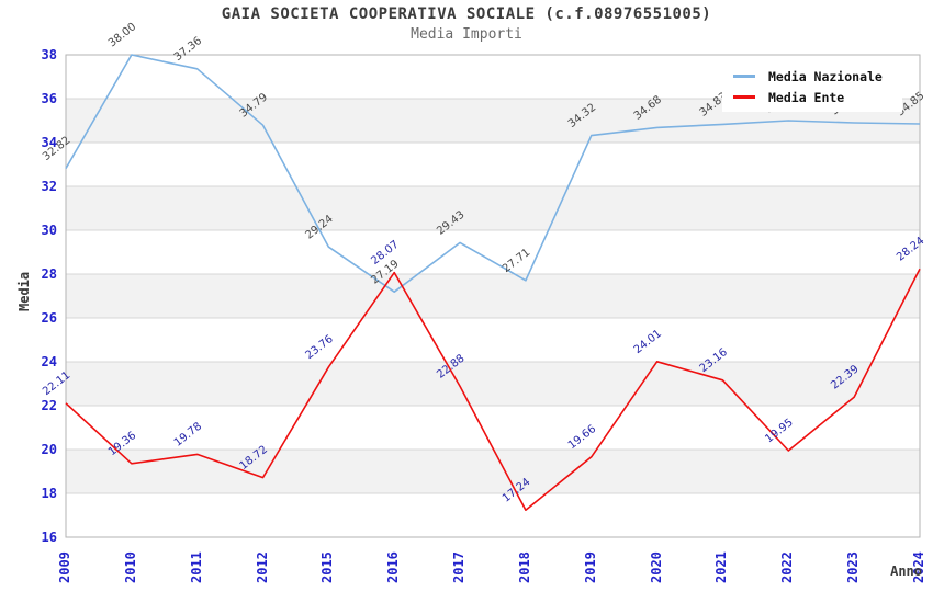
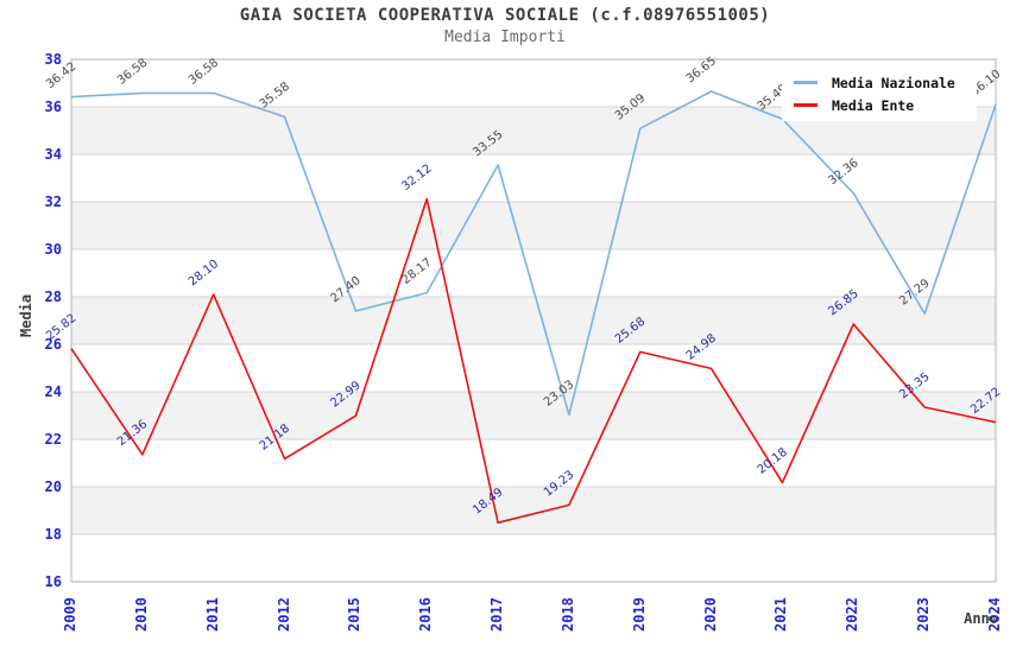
Media Nazionale/2009: 32.82 -> 36.42
Media Ente/2009: 22.11 -> 25.82
Media Nazionale/2010: 38.00 -> 36.58
Media Ente/2010: 19.36 -> 21.36
Media Nazionale/2011: 37.36 -> 36.58
Media Ente/2011: 19.78 -> 28.10
Media Nazionale/2012: 34.79 -> 35.58
Media Ente/2012: 18.72 -> 21.18
Media Nazionale/2015: 29.24 -> 27.40
Media Ente/2015: 23.76 -> 22.99
Media Nazionale/2016: 27.19 -> 28.17
Media Ente/2016: 28.07 -> 32.12
Media Nazionale/2017: 29.43 -> 33.55
Media Ente/2017: 22.88 -> 18.49
Media Nazionale/2018: 27.71 -> 23.03
Media Ente/2018: 17.24 -> 19.23
Media Nazionale/2019: 34.32 -> 35.09
Media Ente/2019: 19.66 -> 25.68
Media Nazionale/2020: 34.68 -> 36.65
Media Ente/2020: 24.01 -> 24.98
Media Nazionale/2021: 34.83 -> 35.49
Media Ente/2021: 23.16 -> 20.18
Media Nazionale/2022: 35.00 -> 32.36
Media Ente/2022: 19.95 -> 26.85
Media Nazionale/2023: 34.90 -> 27.29
Media Ente/2023: 22.39 -> 23.35
Media Nazionale/2024: 34.85 -> 36.10
Media Ente/2024: 28.24 -> 22.72
